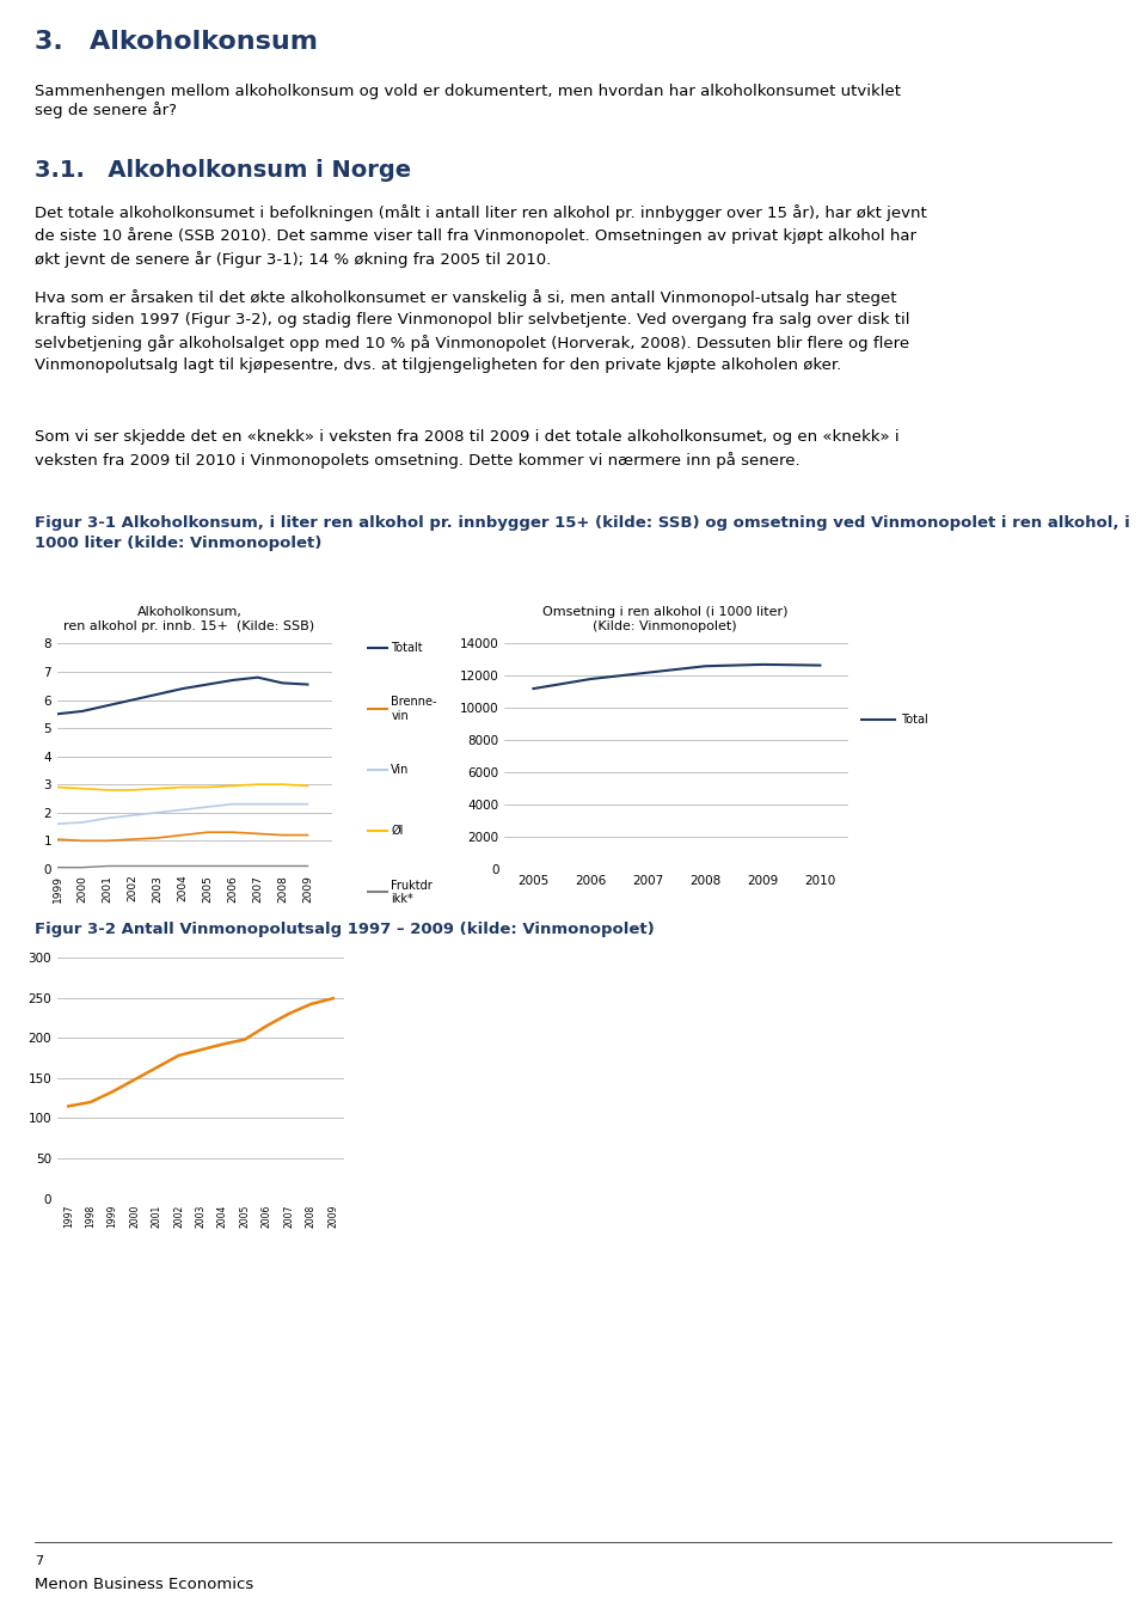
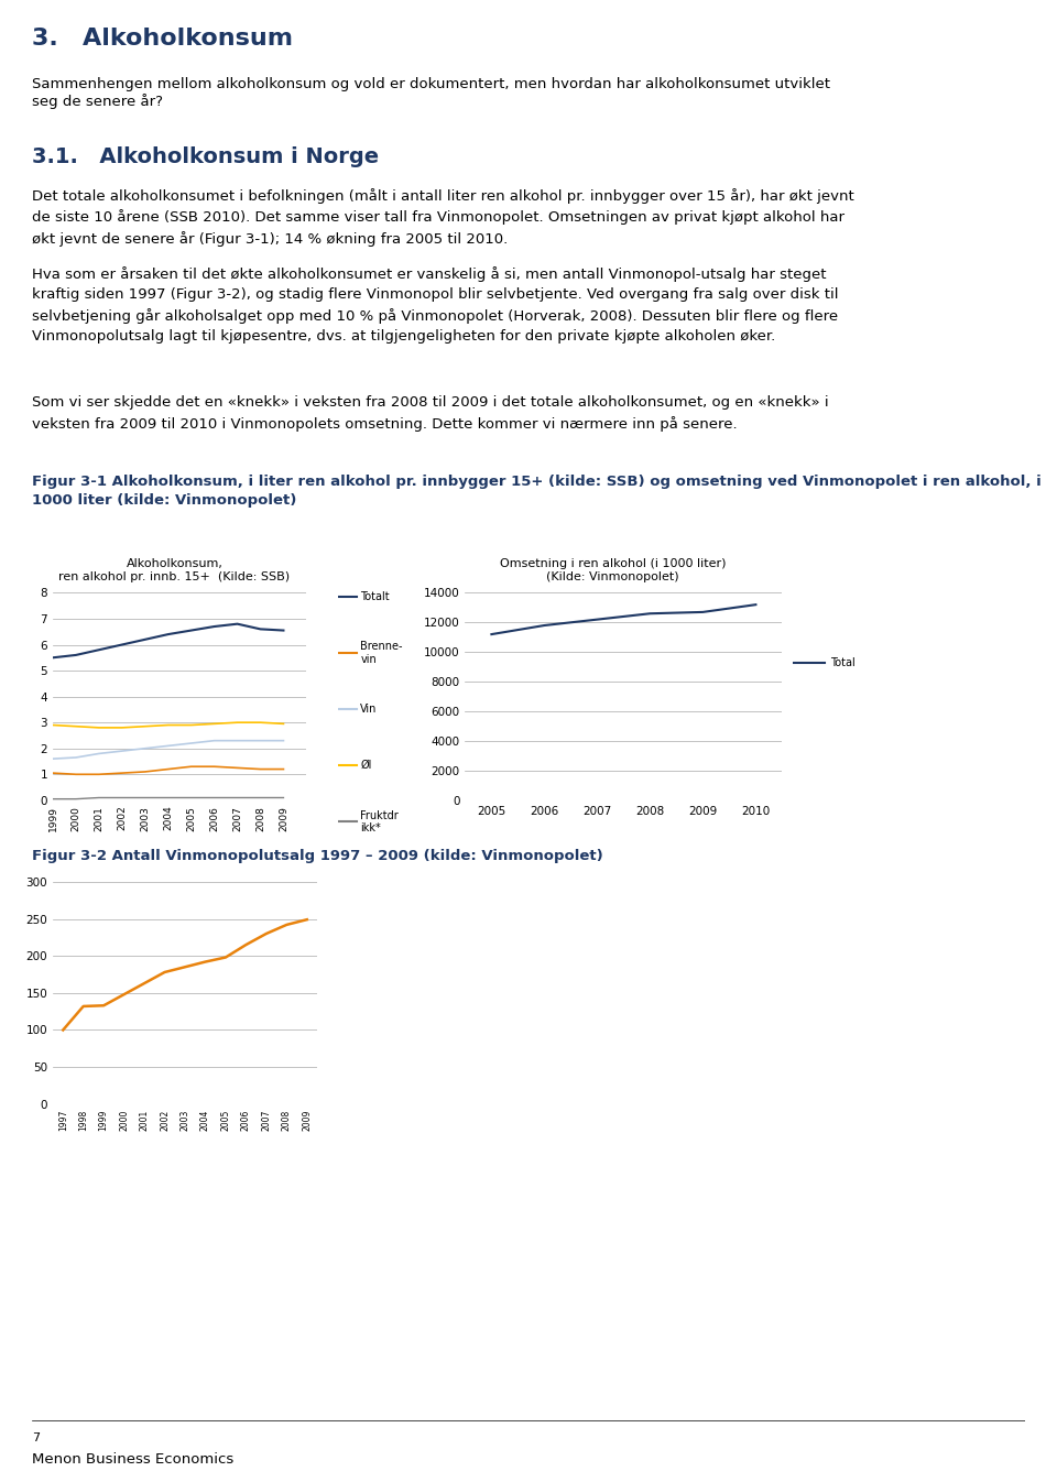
2010: 12600 -> 13200
1997: 115 -> 100
1998: 120 -> 132
